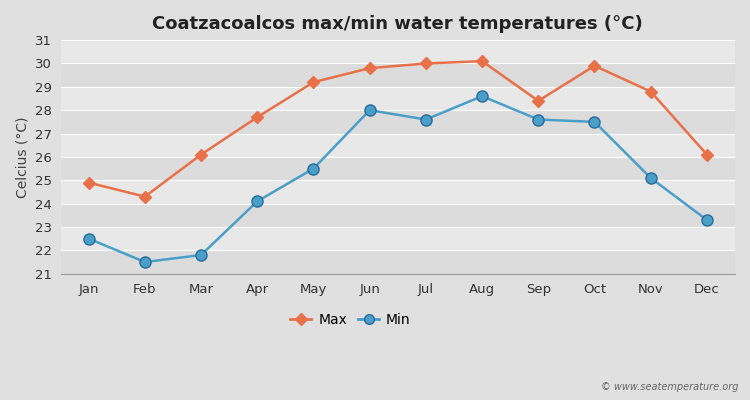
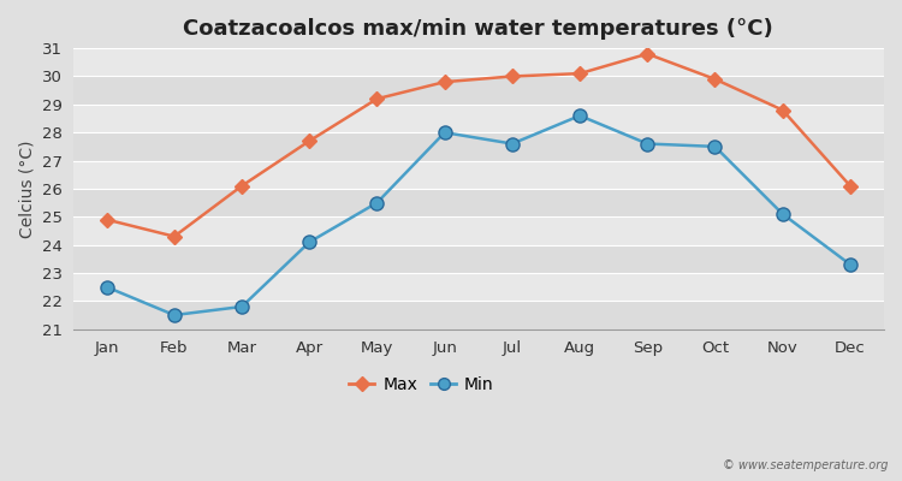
Max/Sep: 28.4 -> 30.8
